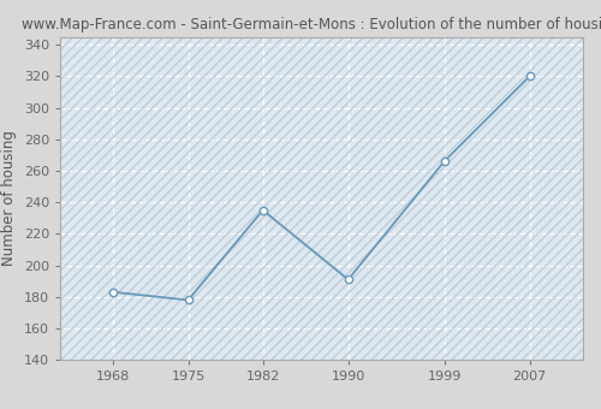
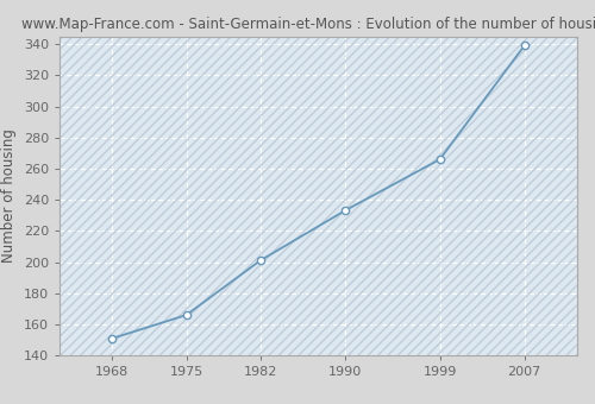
1968: 183 -> 151
1975: 178 -> 166
1982: 235 -> 201
1990: 191 -> 233
2007: 320 -> 339
